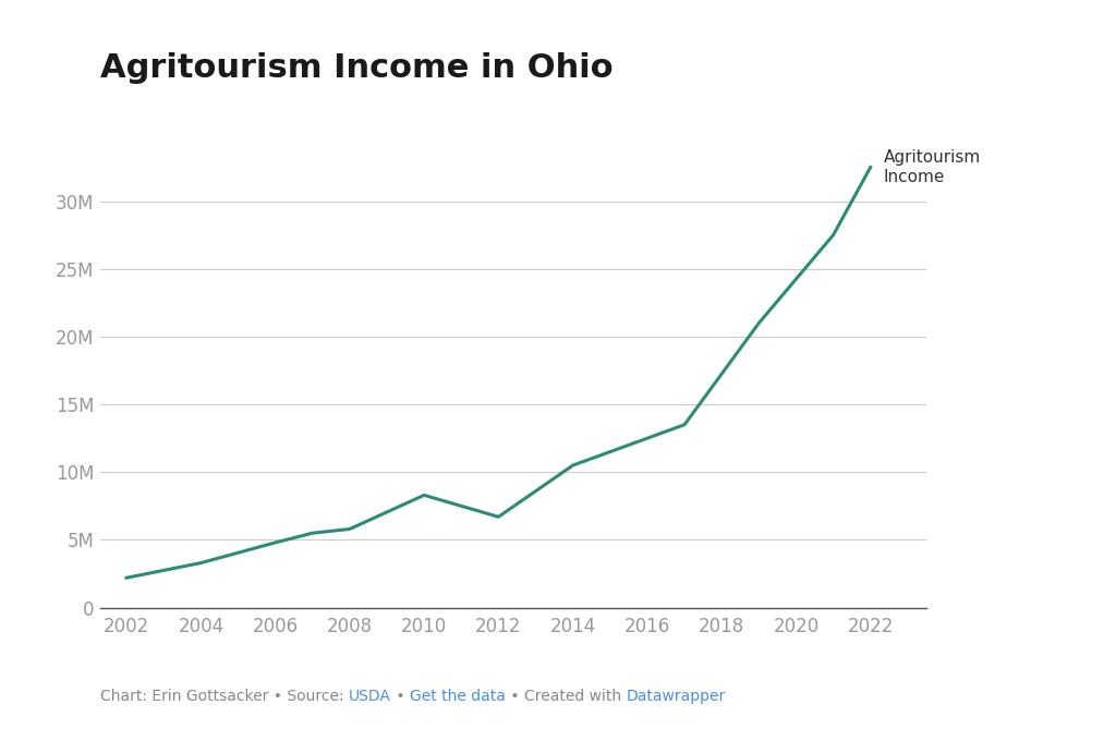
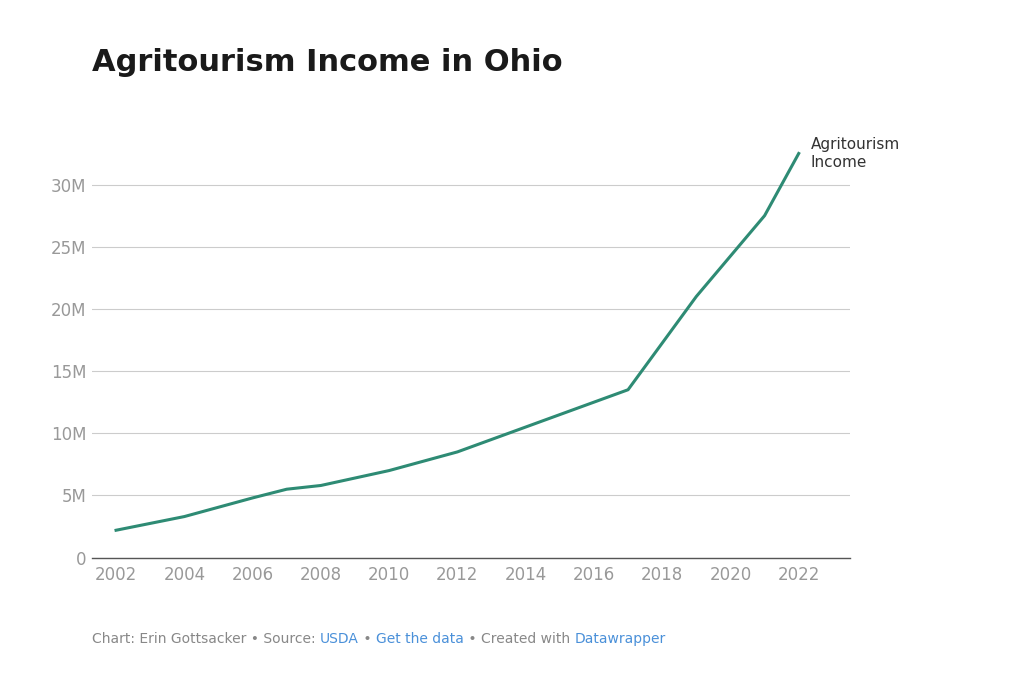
2010: 8.3M -> 7.0M
2012: 6.7M -> 8.5M
